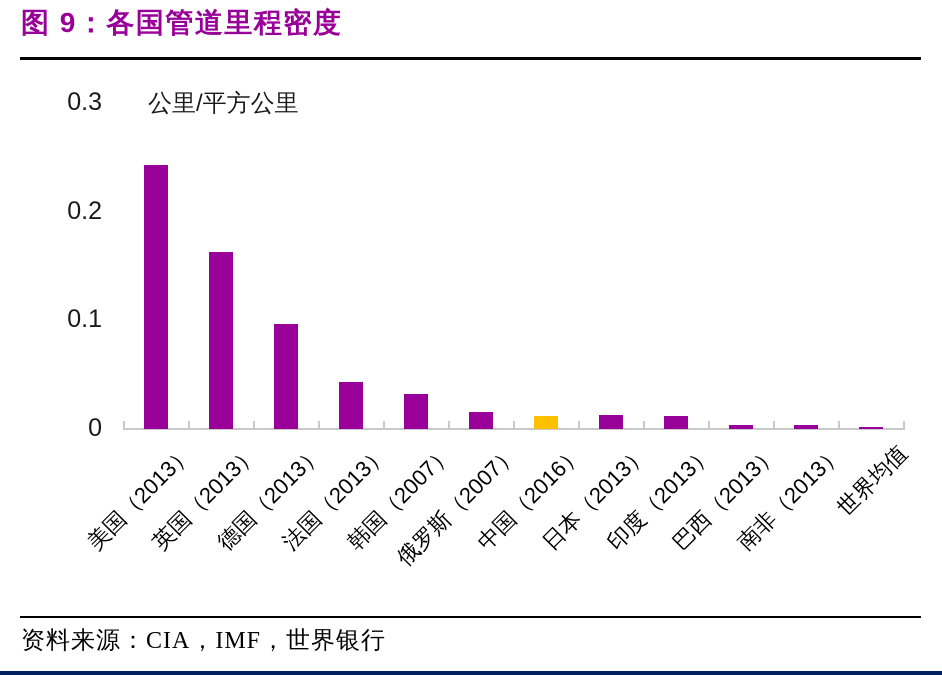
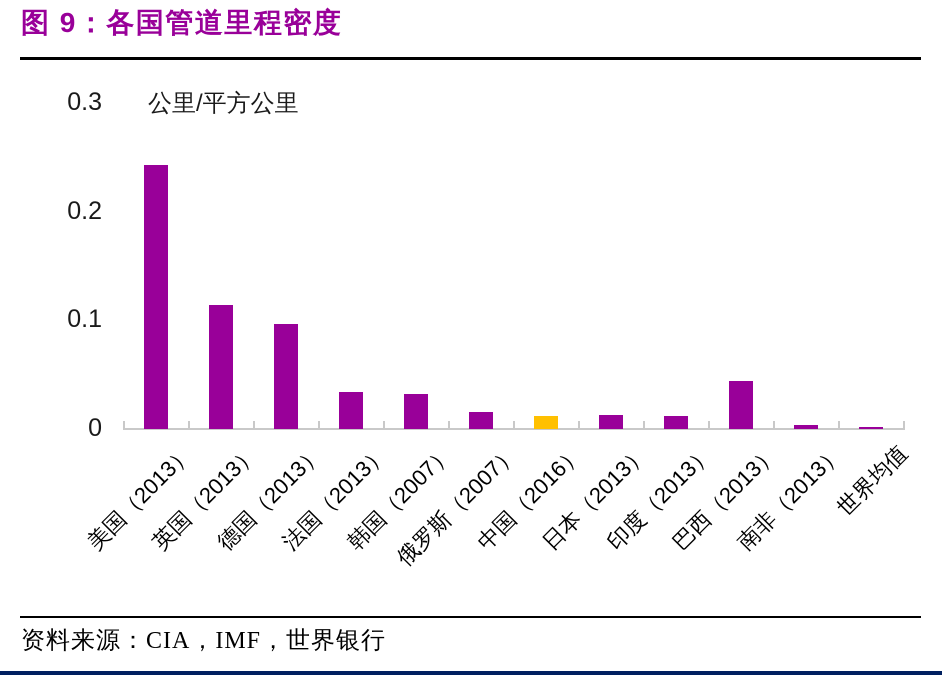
英国（2013）: 0.163 -> 0.114
法国（2013）: 0.043 -> 0.034
巴西（2013）: 0.004 -> 0.044
